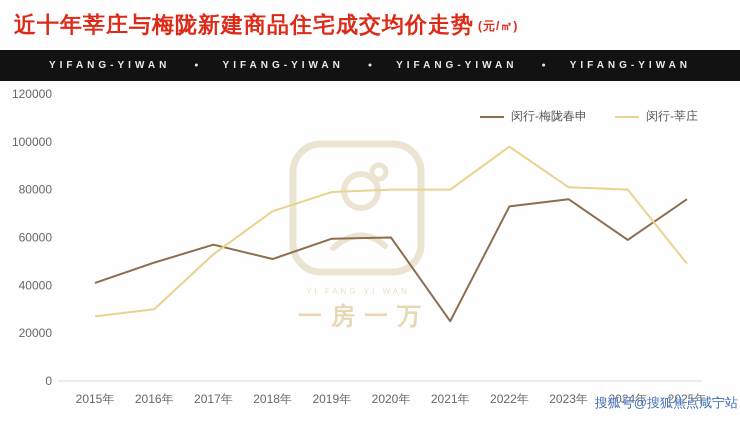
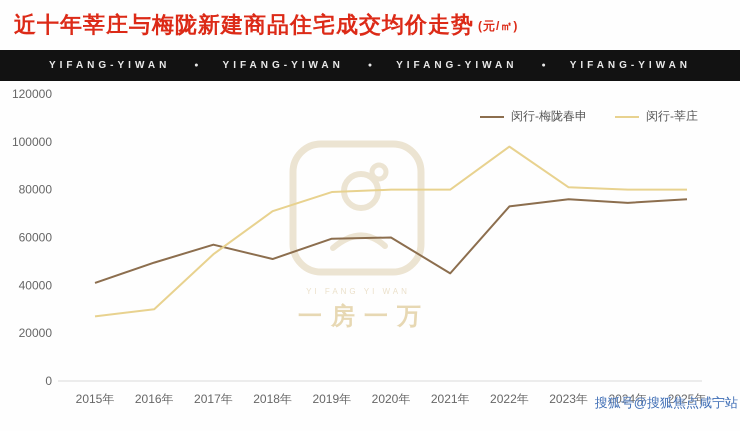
闵行-梅陇春申/2021年: 25000 -> 45000
闵行-梅陇春申/2024年: 59000 -> 74000
闵行-莘庄/2025年: 49000 -> 80000
